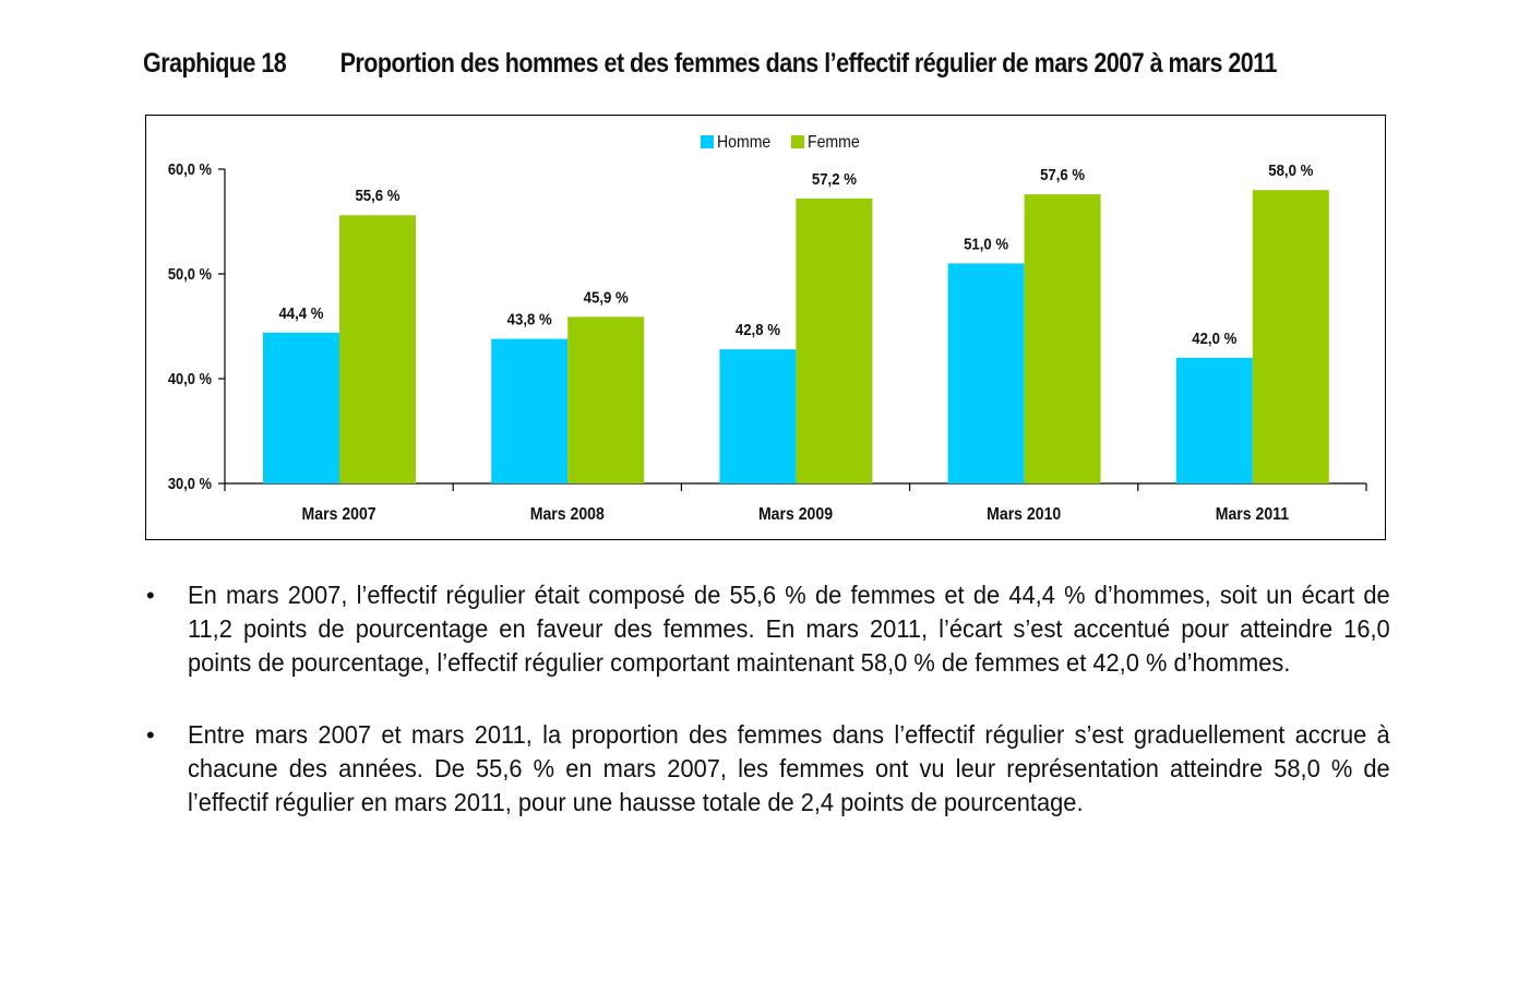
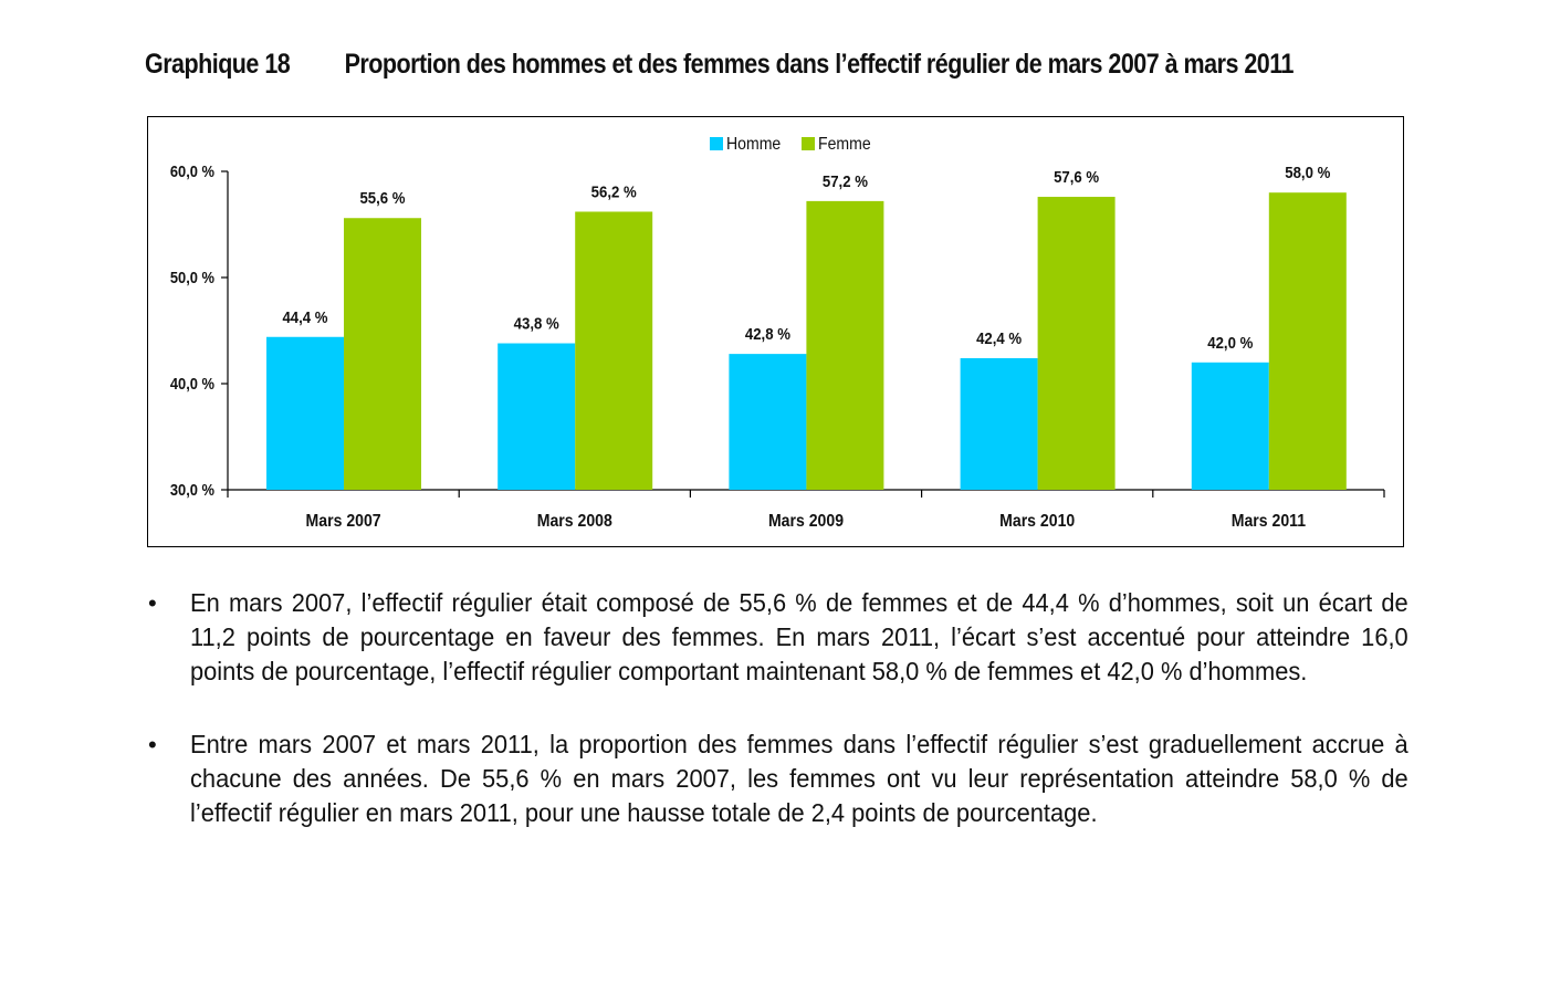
Femme/Mars 2008: 45,9 -> 56,2
Homme/Mars 2010: 51,0 -> 42,4
